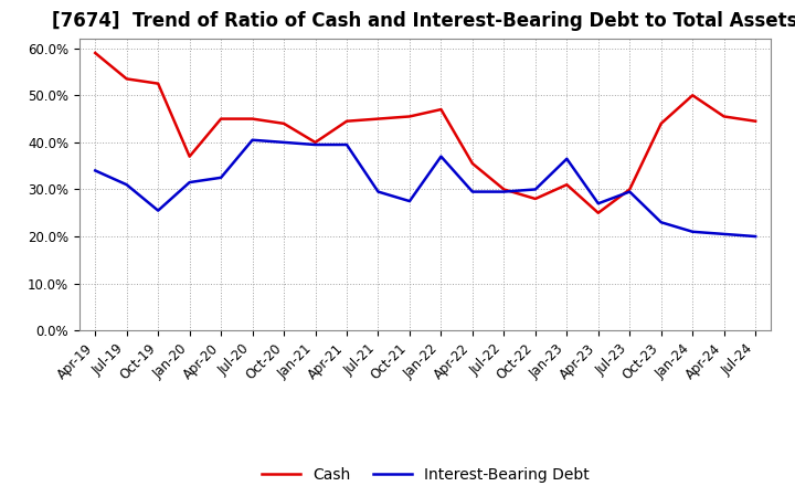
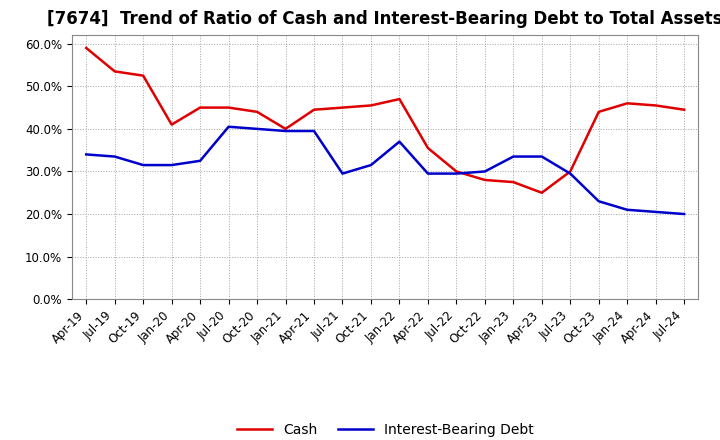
Interest-Bearing Debt/Jul-19: 31.0% -> 33.5%
Interest-Bearing Debt/Oct-19: 25.5% -> 31.5%
Cash/Jan-20: 37.0% -> 41.0%
Interest-Bearing Debt/Oct-21: 27.5% -> 31.5%
Cash/Jan-23: 31.0% -> 27.5%
Interest-Bearing Debt/Jan-23: 36.5% -> 33.5%
Interest-Bearing Debt/Apr-23: 27.0% -> 33.5%
Cash/Jan-24: 50.0% -> 46.0%
